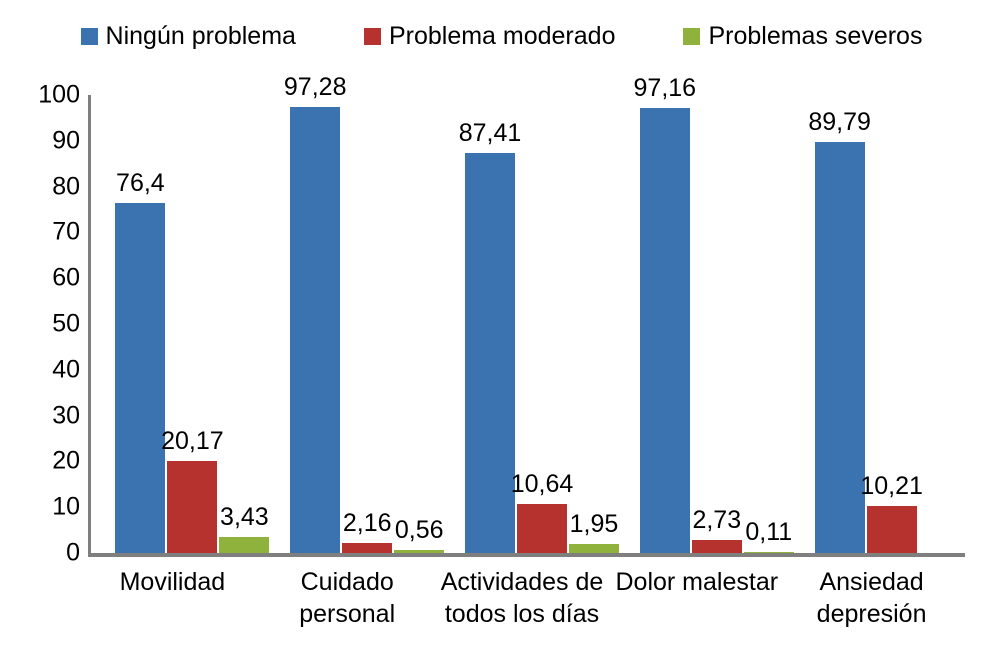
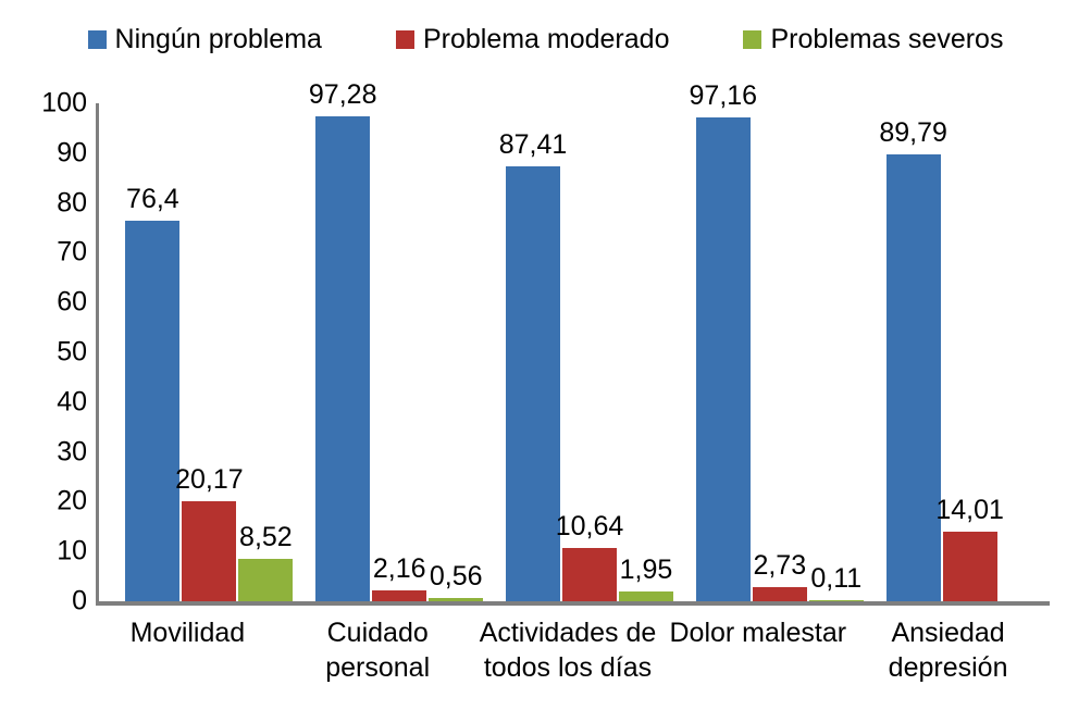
Problemas severos/Movilidad: 3,43 -> 8,52
Problema moderado/Ansiedad depresión: 10,21 -> 14,01
